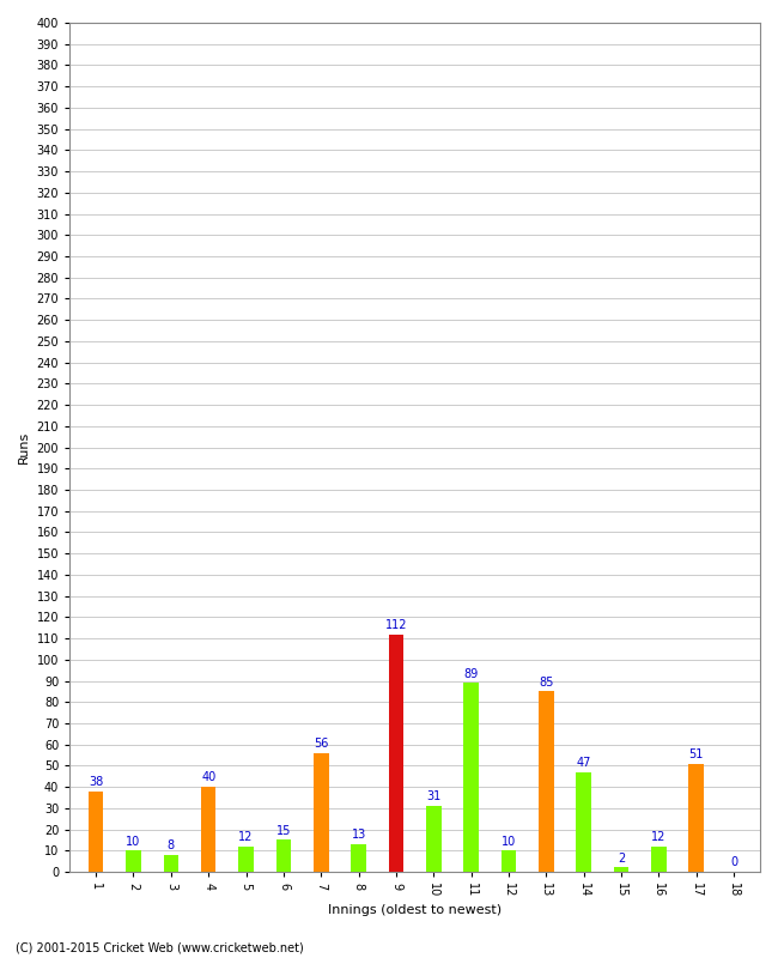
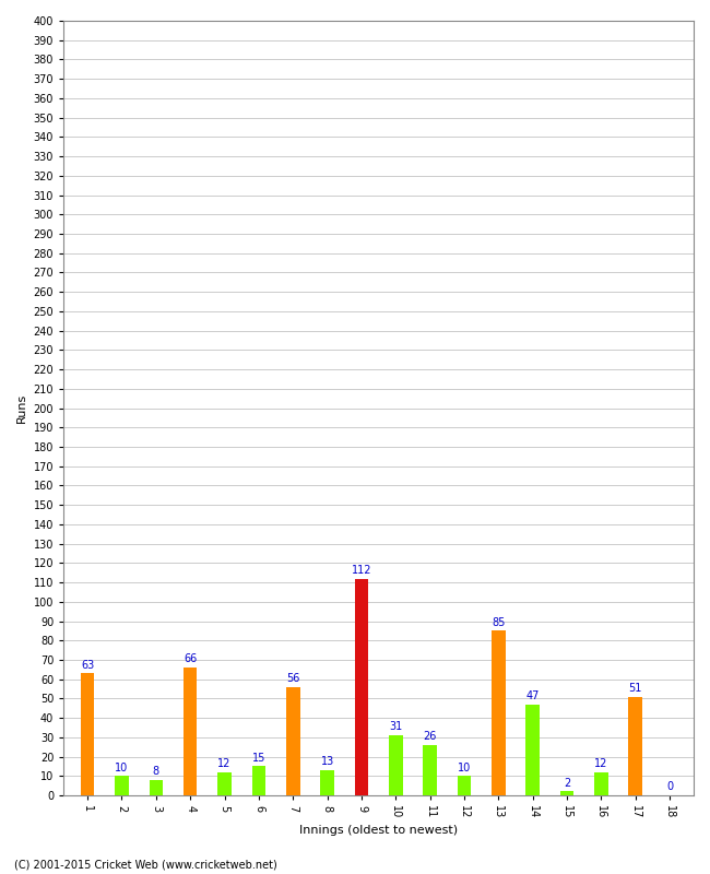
1: 38 -> 63
4: 40 -> 66
11: 89 -> 26
